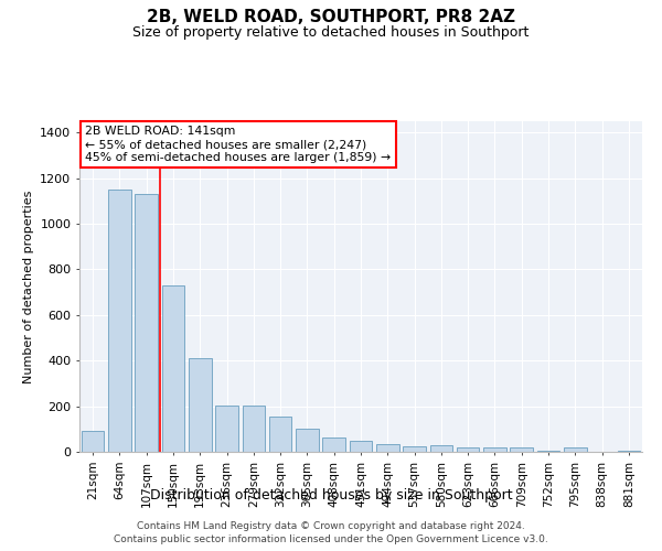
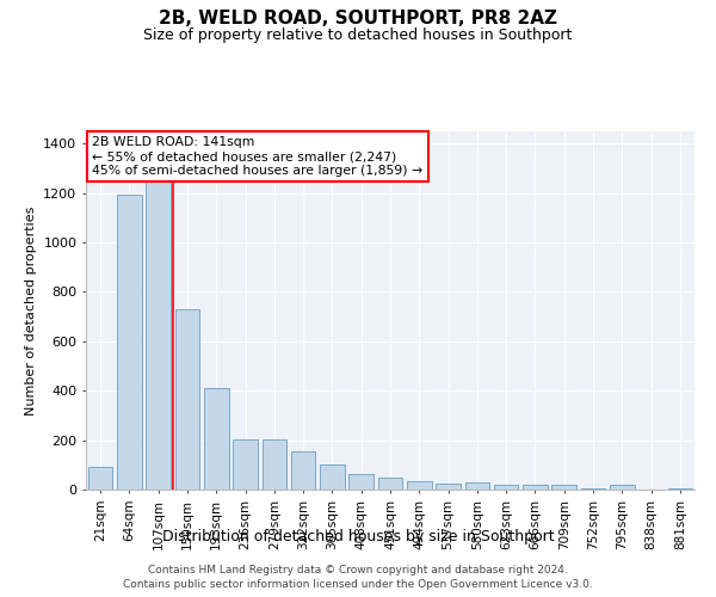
64sqm: 1150 -> 1195
107sqm: 1130 -> 1245
